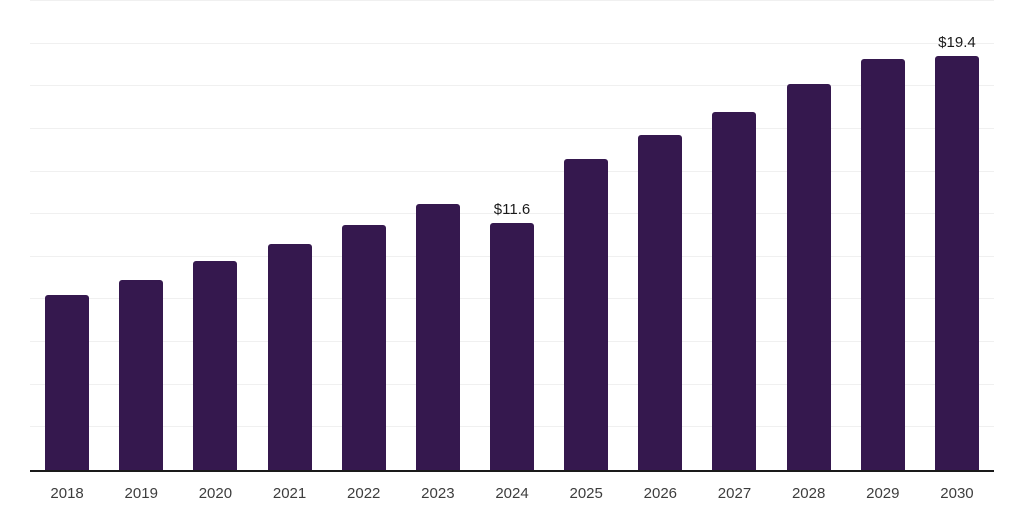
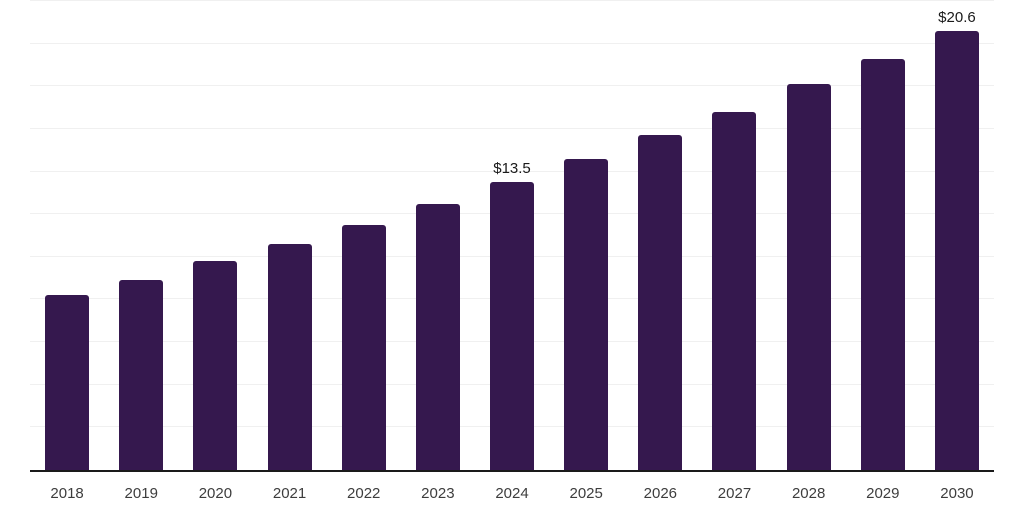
2024: $11.6 -> $13.5
2030: $19.4 -> $20.6
